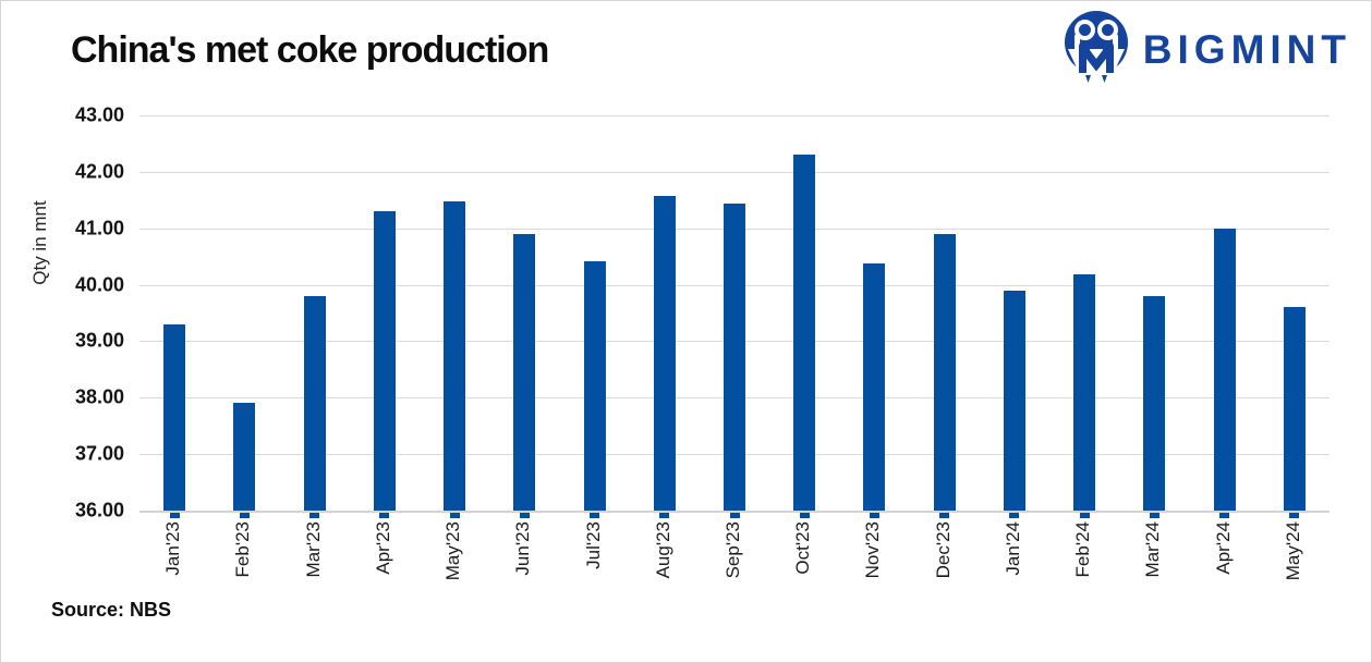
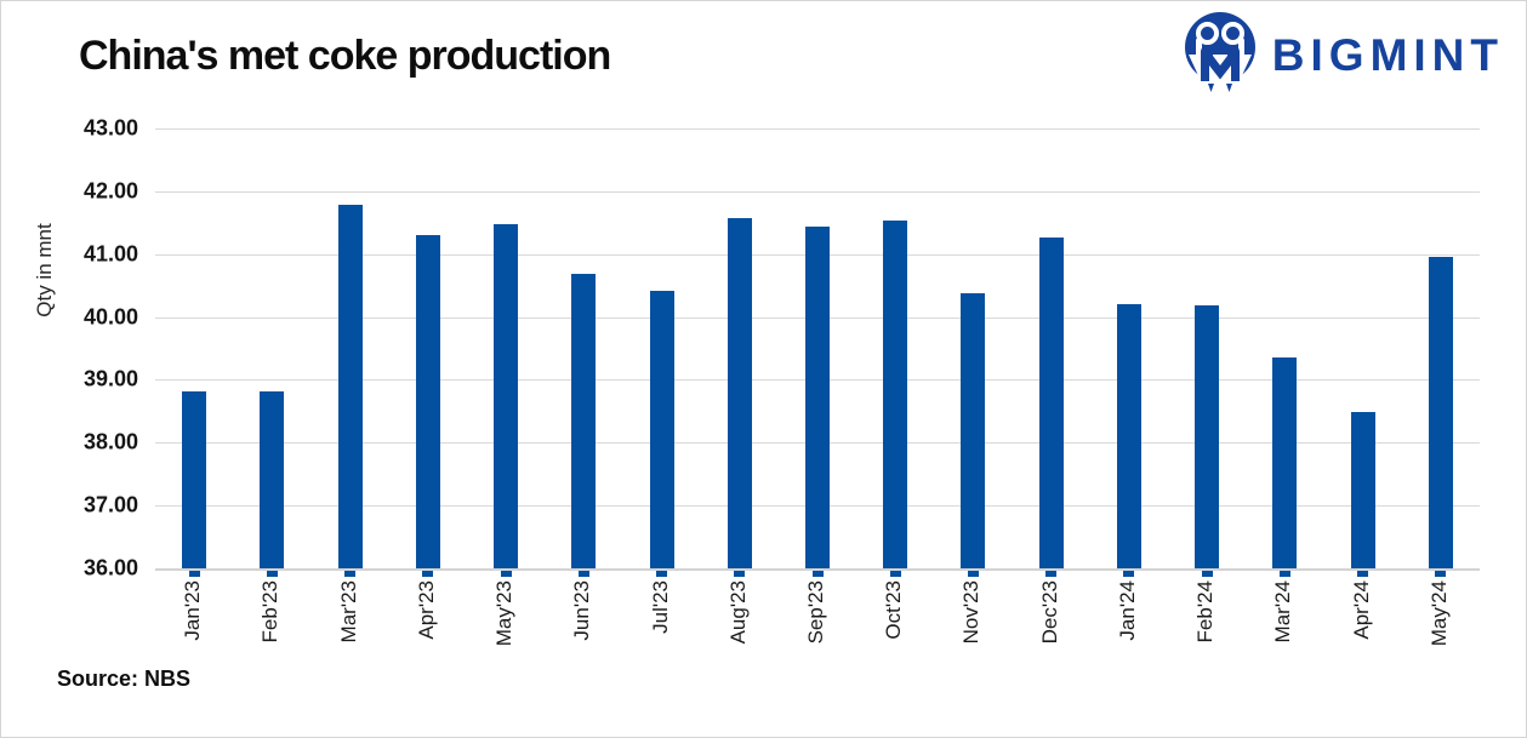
Jan'23: 39.3 -> 38.8
Feb'23: 37.9 -> 38.8
Mar'23: 39.8 -> 41.8
Jun'23: 40.9 -> 40.7
Oct'23: 42.3 -> 41.5
Dec'23: 40.9 -> 41.3
Jan'24: 39.9 -> 40.2
Mar'24: 39.8 -> 39.4
Apr'24: 41.0 -> 38.5
May'24: 39.6 -> 41.0
